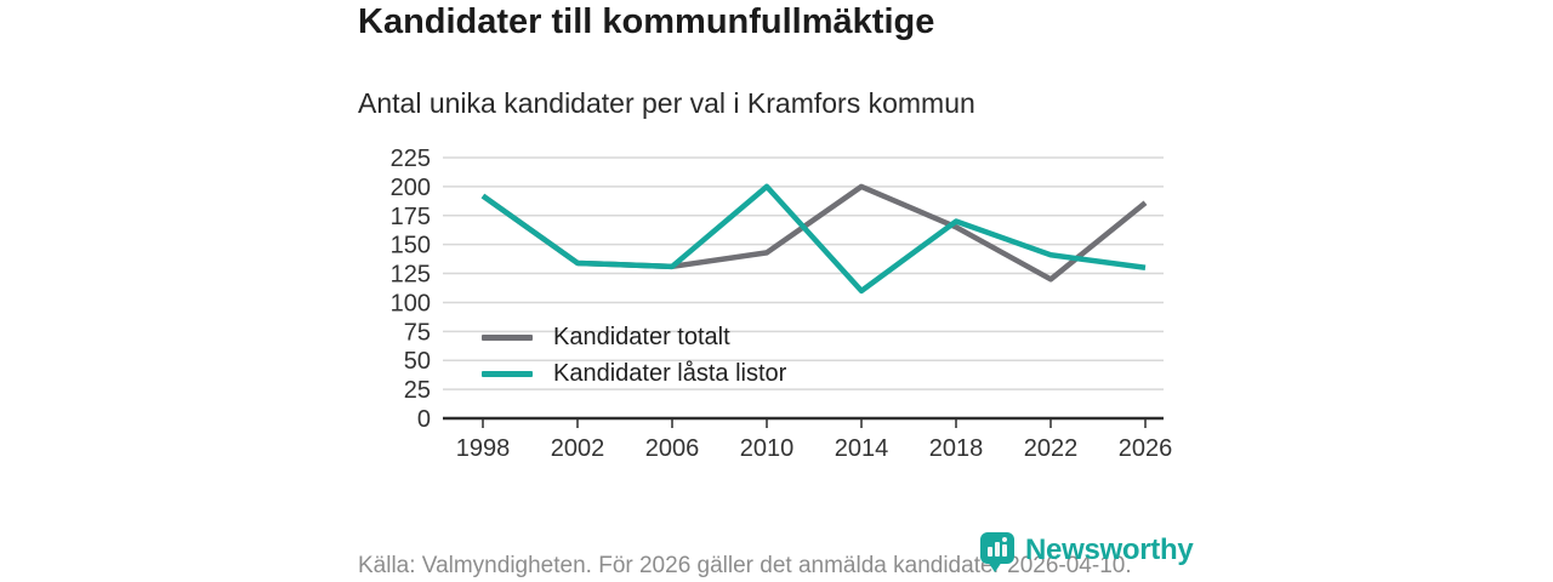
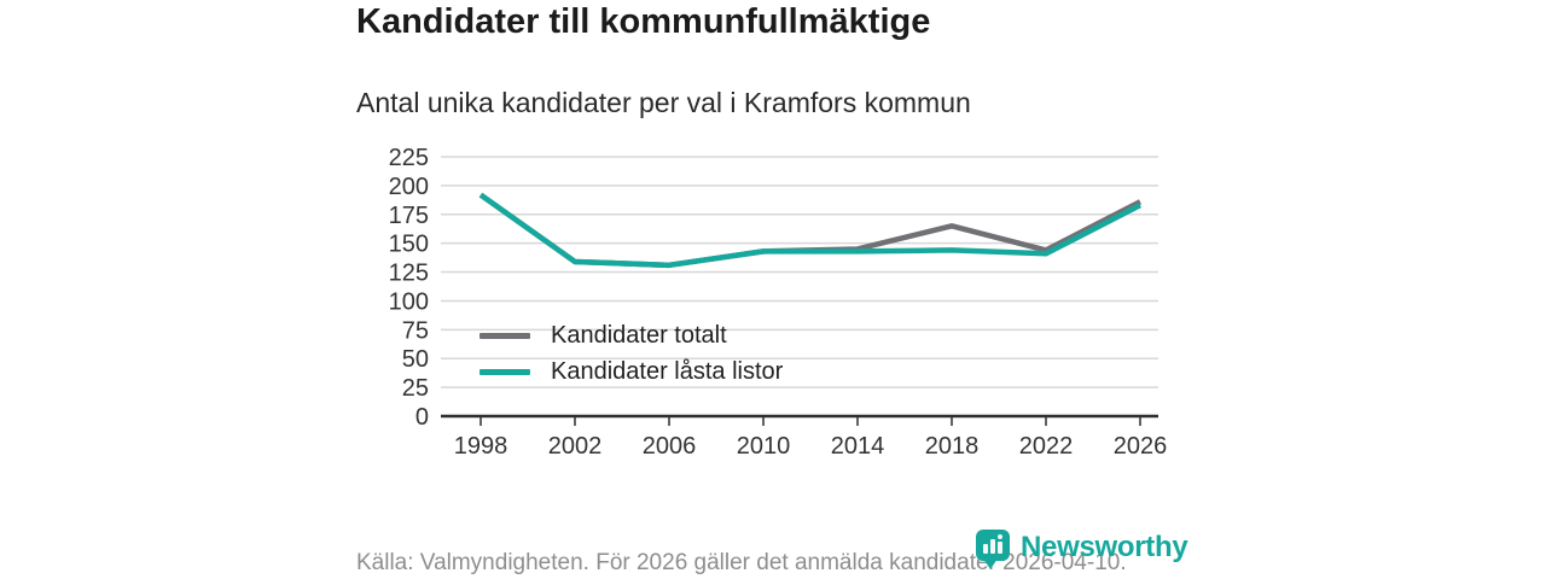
Kandidater låsta listor/2010: 200 -> 140
Kandidater totalt/2014: 200 -> 140
Kandidater låsta listor/2014: 110 -> 140
Kandidater låsta listor/2018: 170 -> 140
Kandidater totalt/2022: 120 -> 140
Kandidater låsta listor/2026: 130 -> 180
